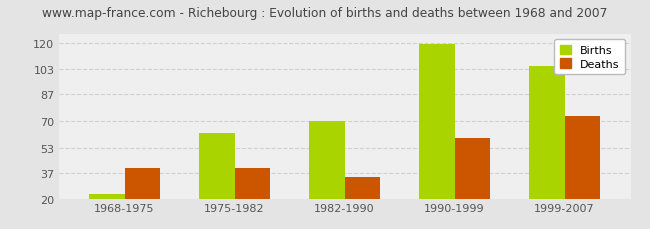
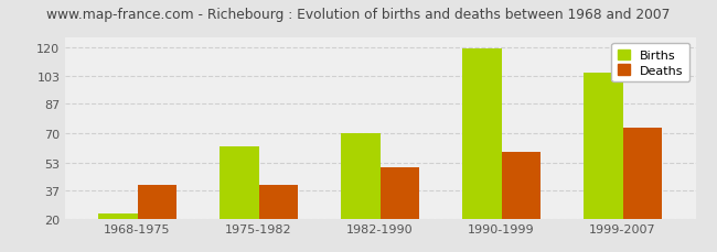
Deaths/1982-1990: 34 -> 50
